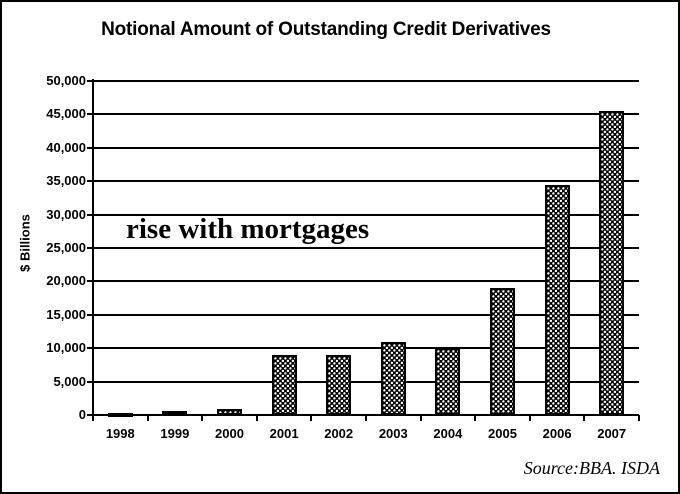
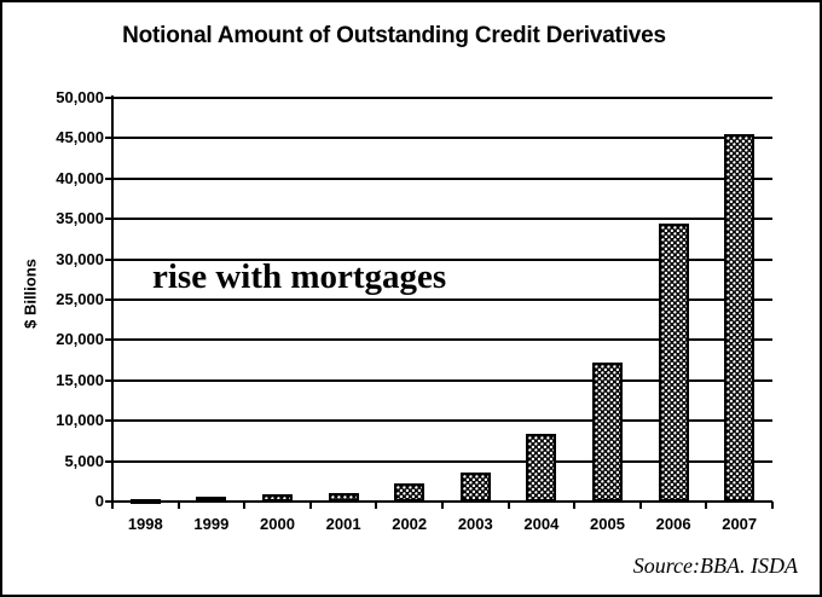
2001: 9000 -> 1000
2002: 9000 -> 2000
2003: 11000 -> 4000
2004: 10000 -> 8000
2005: 19000 -> 17000
